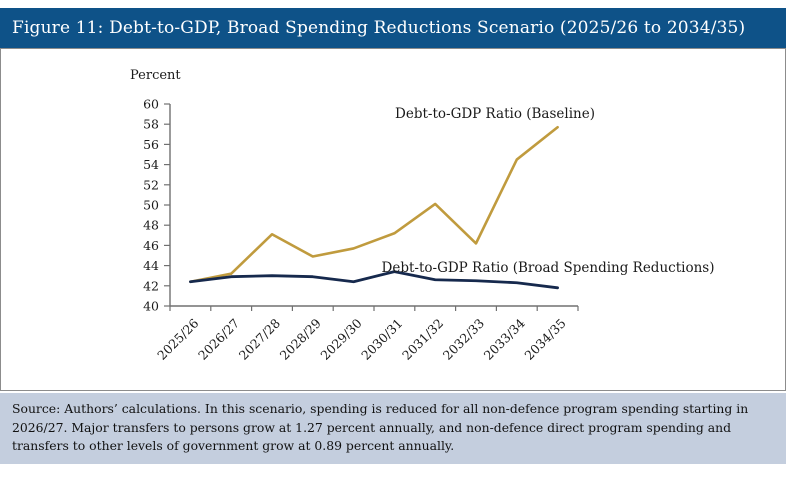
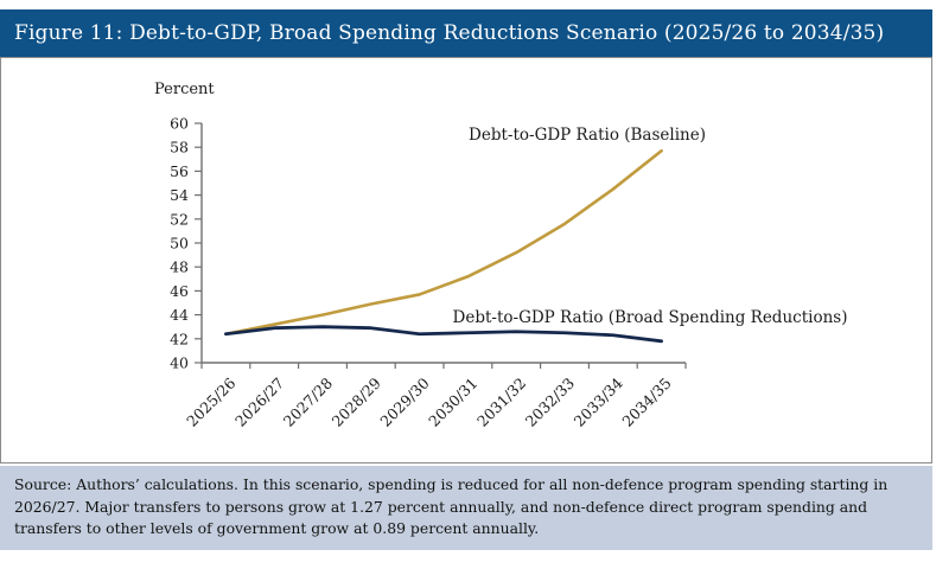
Debt-to-GDP Ratio (Baseline)/2027/28: 47.1 -> 44.0
Debt-to-GDP Ratio (Broad Spending Reductions)/2030/31: 43.4 -> 42.5
Debt-to-GDP Ratio (Baseline)/2031/32: 50.1 -> 49.2
Debt-to-GDP Ratio (Baseline)/2032/33: 46.2 -> 51.6
